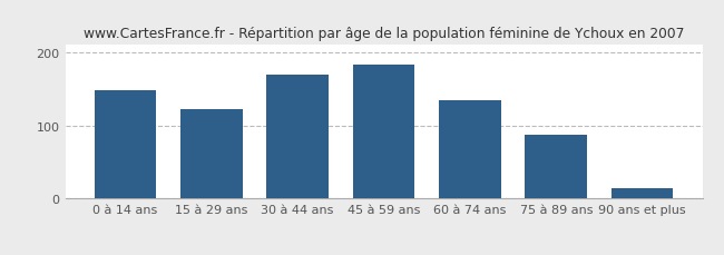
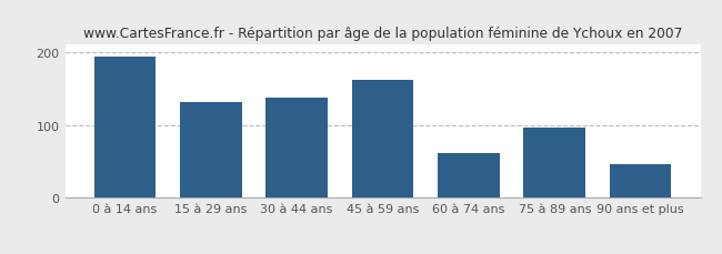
0 à 14 ans: 148 -> 194
15 à 29 ans: 122 -> 132
30 à 44 ans: 170 -> 138
45 à 59 ans: 183 -> 162
60 à 74 ans: 135 -> 62
75 à 89 ans: 87 -> 96
90 ans et plus: 14 -> 46
